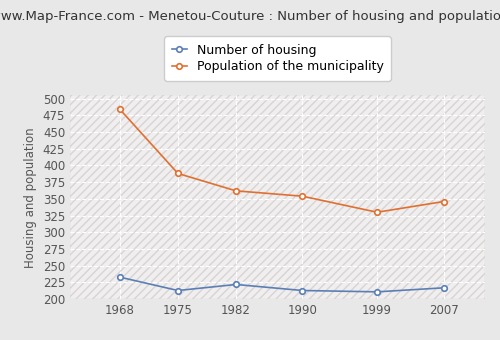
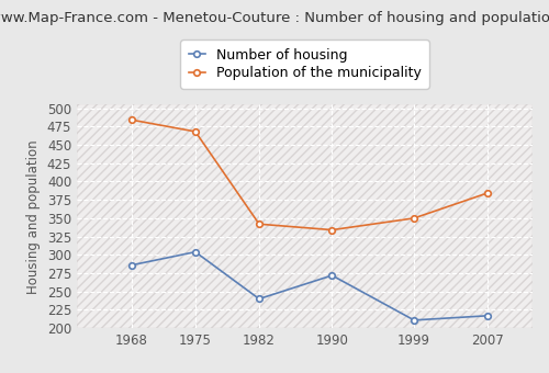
Number of housing/1968: 233 -> 286
Number of housing/1975: 213 -> 304
Population of the municipality/1975: 388 -> 468
Number of housing/1982: 222 -> 240
Population of the municipality/1982: 362 -> 342
Number of housing/1990: 213 -> 272
Population of the municipality/1990: 354 -> 334
Population of the municipality/1999: 330 -> 350
Population of the municipality/2007: 346 -> 384
